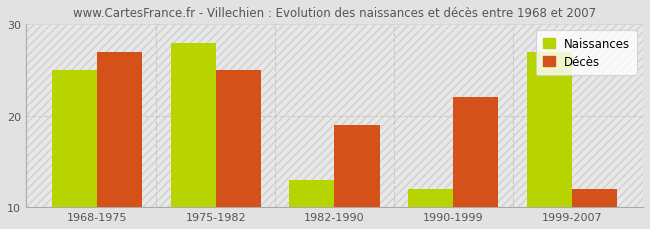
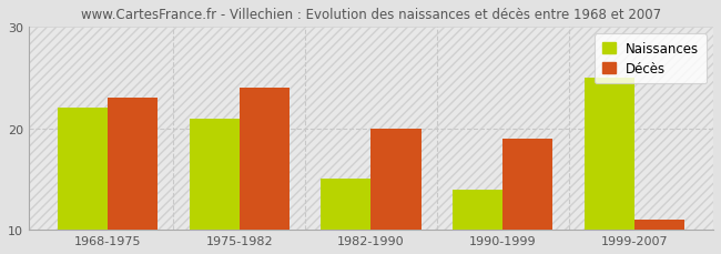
Naissances/1968-1975: 25 -> 22
Décès/1968-1975: 27 -> 23
Naissances/1975-1982: 28 -> 21
Décès/1975-1982: 25 -> 24
Naissances/1982-1990: 13 -> 15
Décès/1982-1990: 19 -> 20
Naissances/1990-1999: 12 -> 14
Décès/1990-1999: 22 -> 19
Naissances/1999-2007: 27 -> 25
Décès/1999-2007: 12 -> 11
